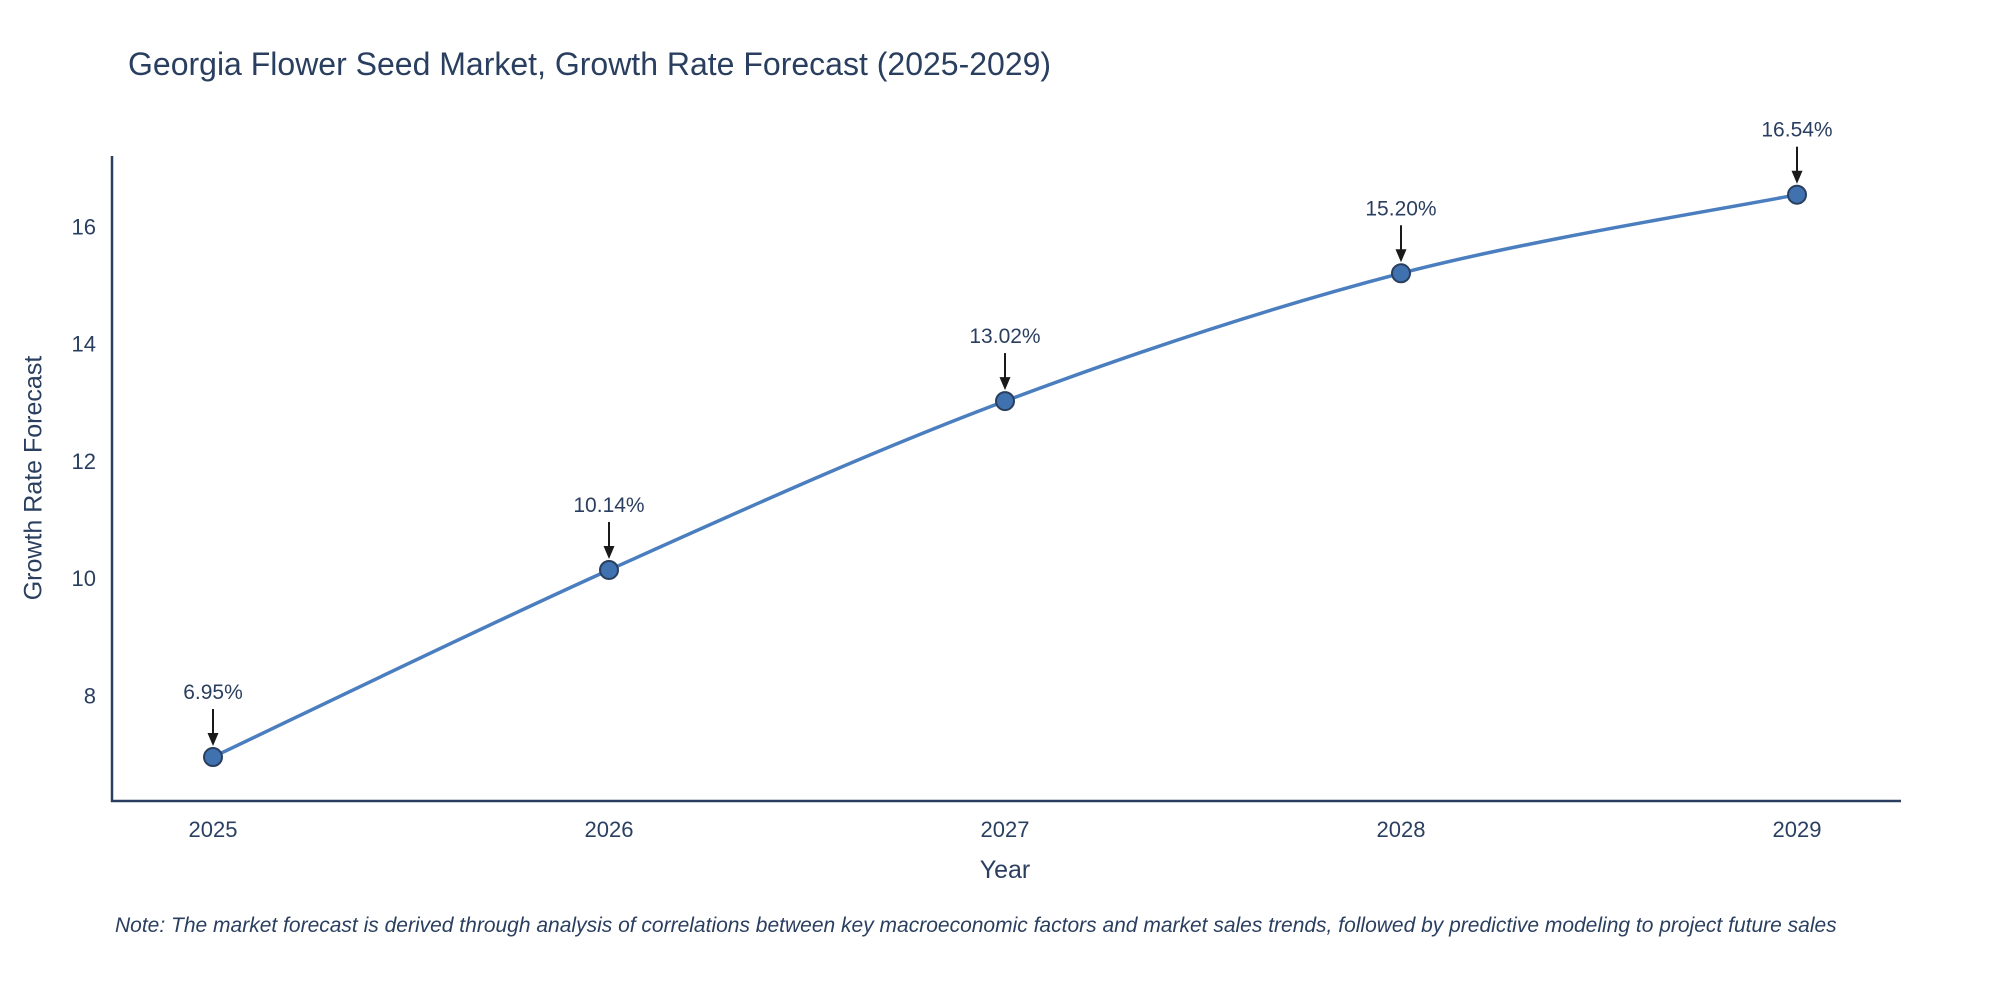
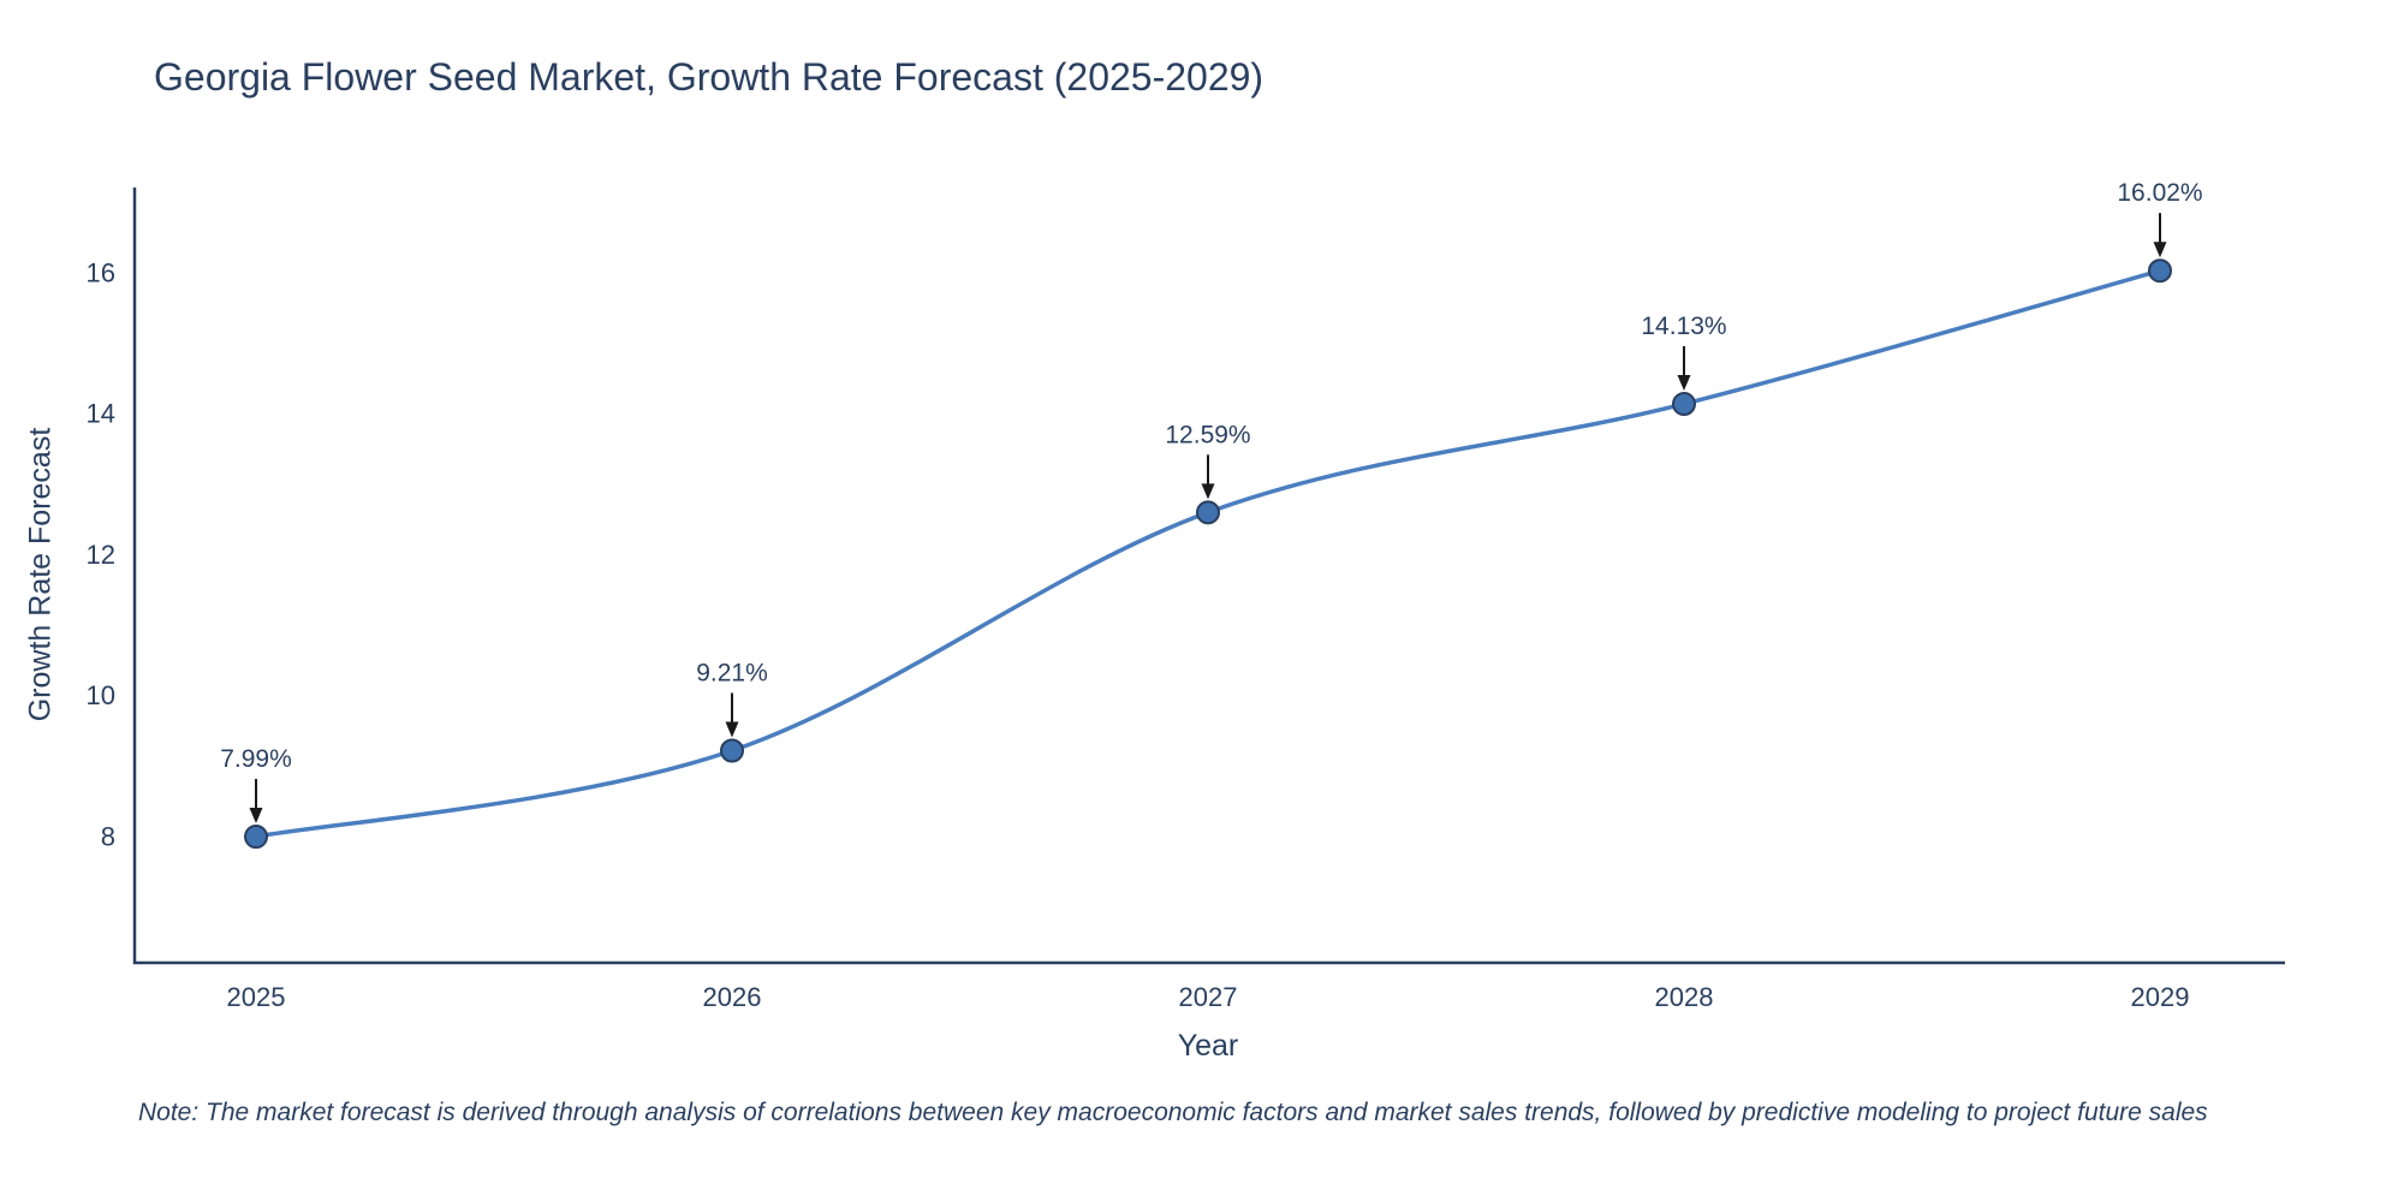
2025: 6.95% -> 7.99%
2026: 10.14% -> 9.21%
2027: 13.02% -> 12.59%
2028: 15.20% -> 14.13%
2029: 16.54% -> 16.02%
